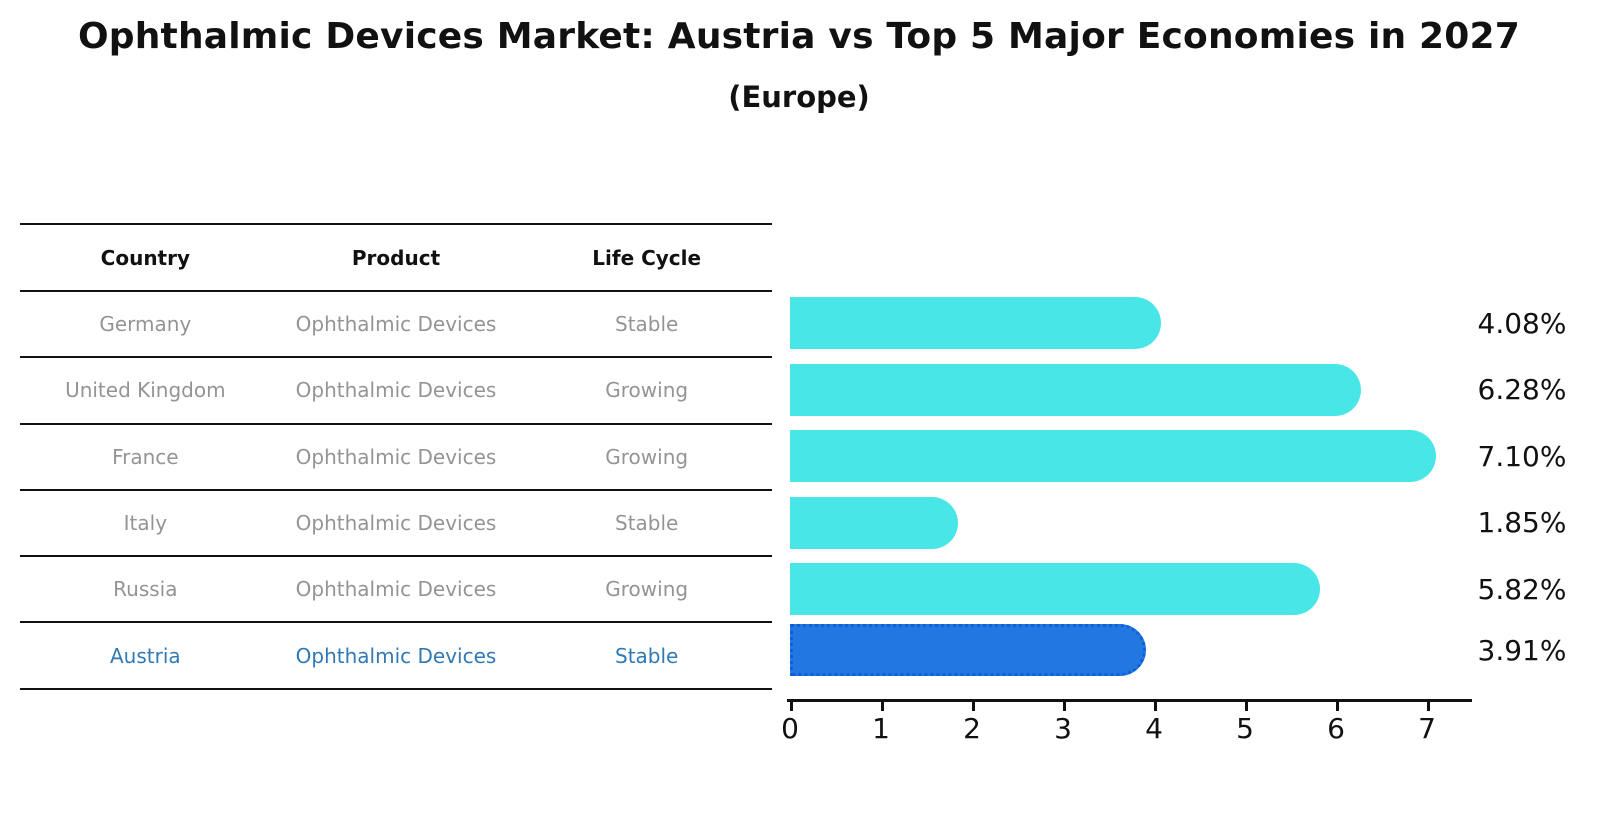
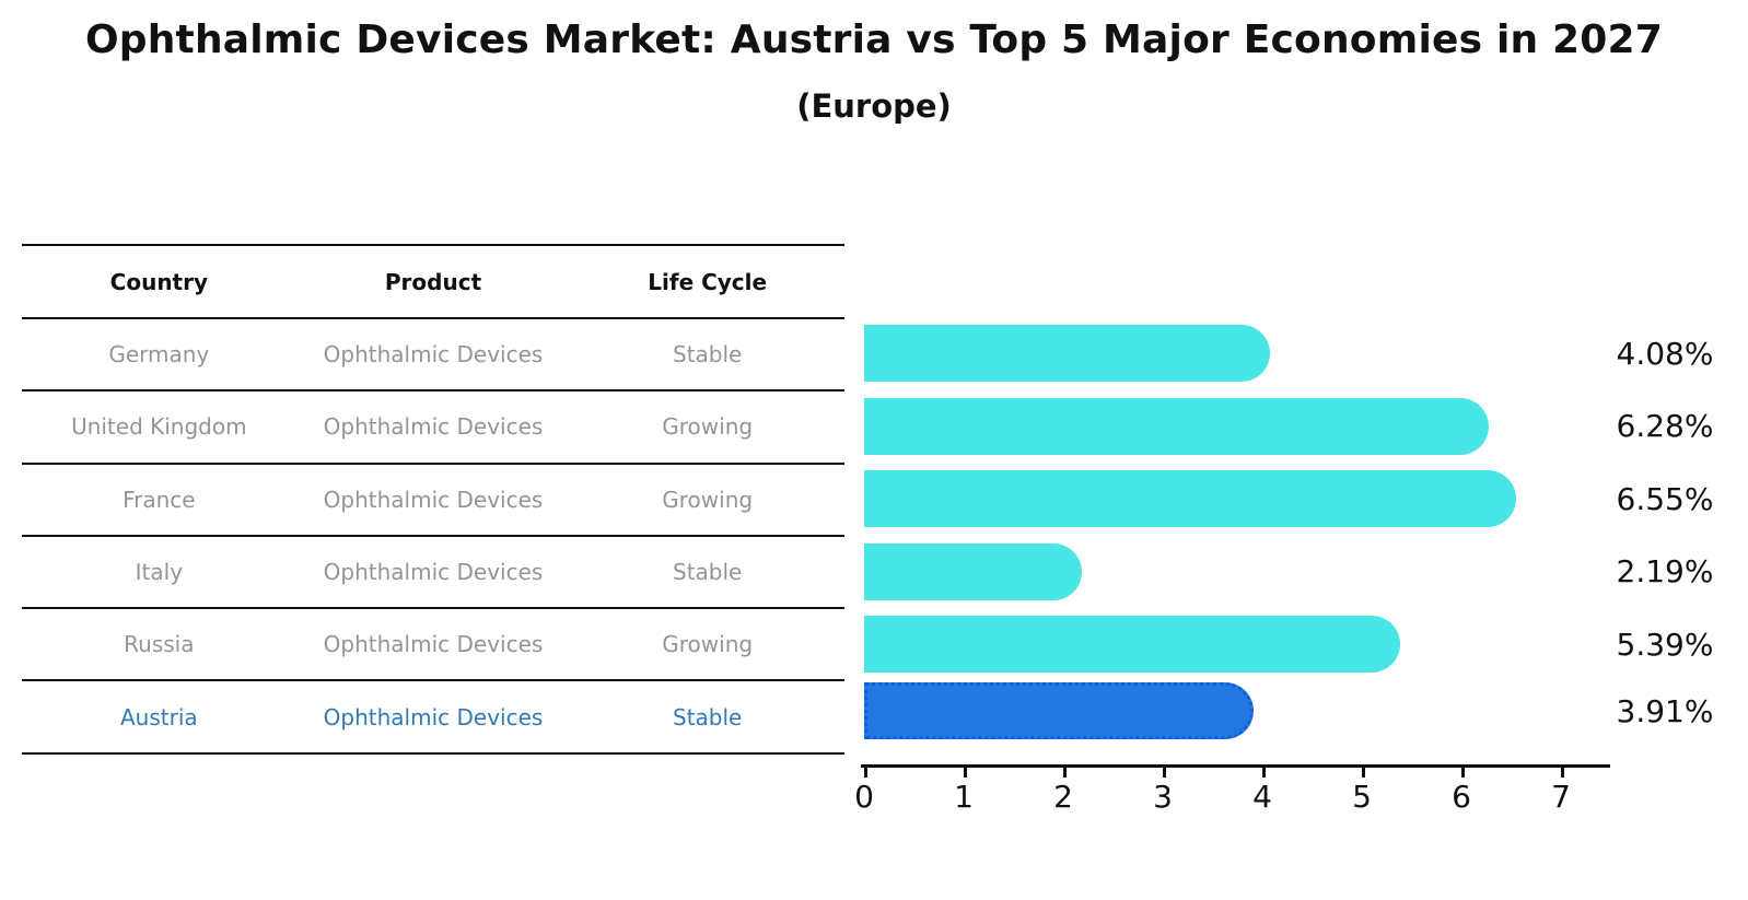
France: 7.10% -> 6.55%
Italy: 1.85% -> 2.19%
Russia: 5.82% -> 5.39%
